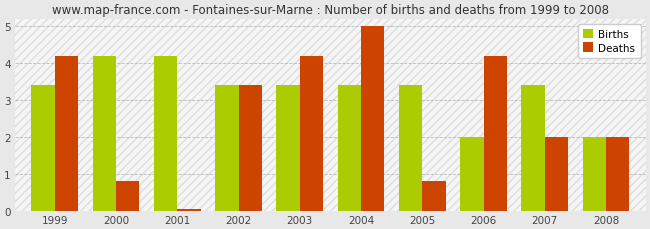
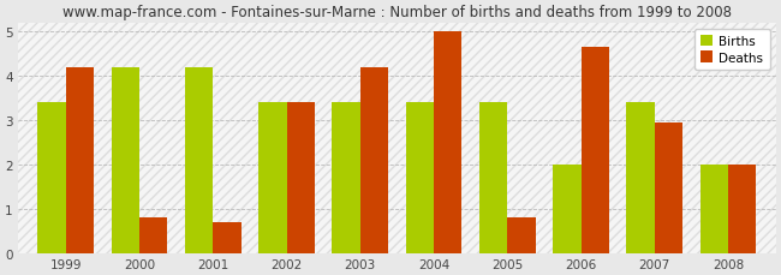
Deaths/2001: 0.05 -> 0.70
Deaths/2006: 4.20 -> 4.65
Deaths/2007: 2.00 -> 2.95
